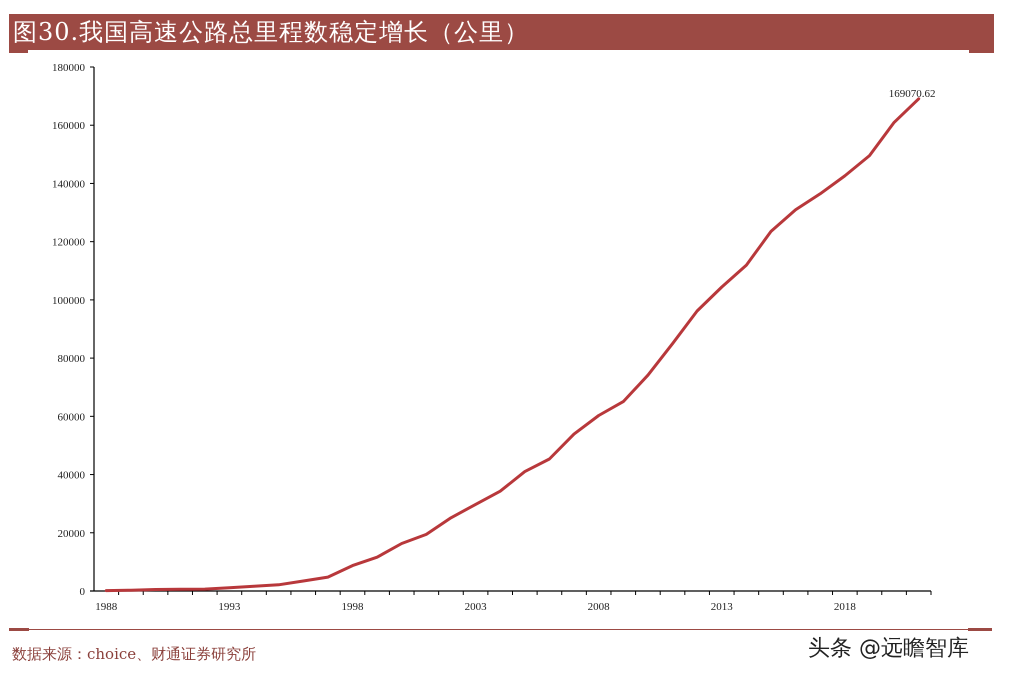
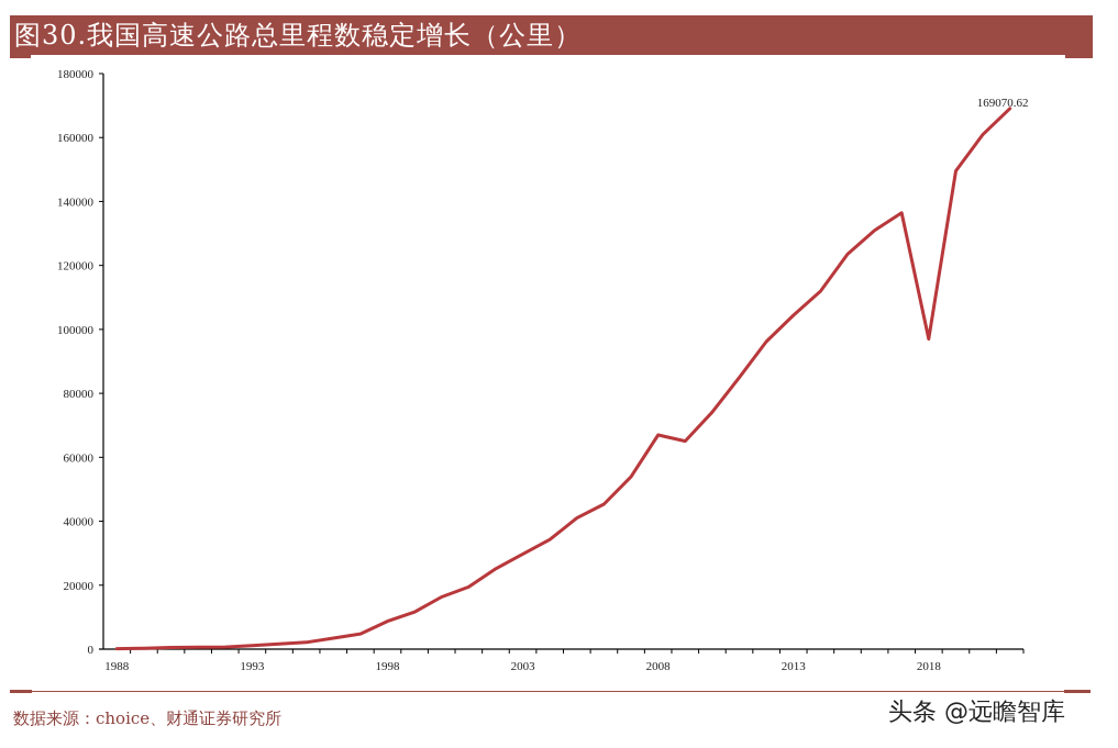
2008: 60000 -> 67000
2018: 143000 -> 97000
